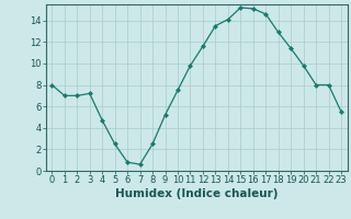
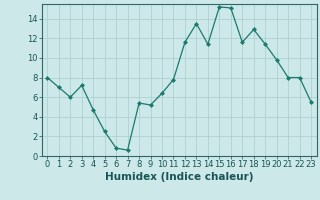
2: 7.0 -> 6.0
8: 2.5 -> 5.4
10: 7.5 -> 6.4
11: 9.8 -> 7.8
14: 14.1 -> 11.4
17: 14.6 -> 11.6
